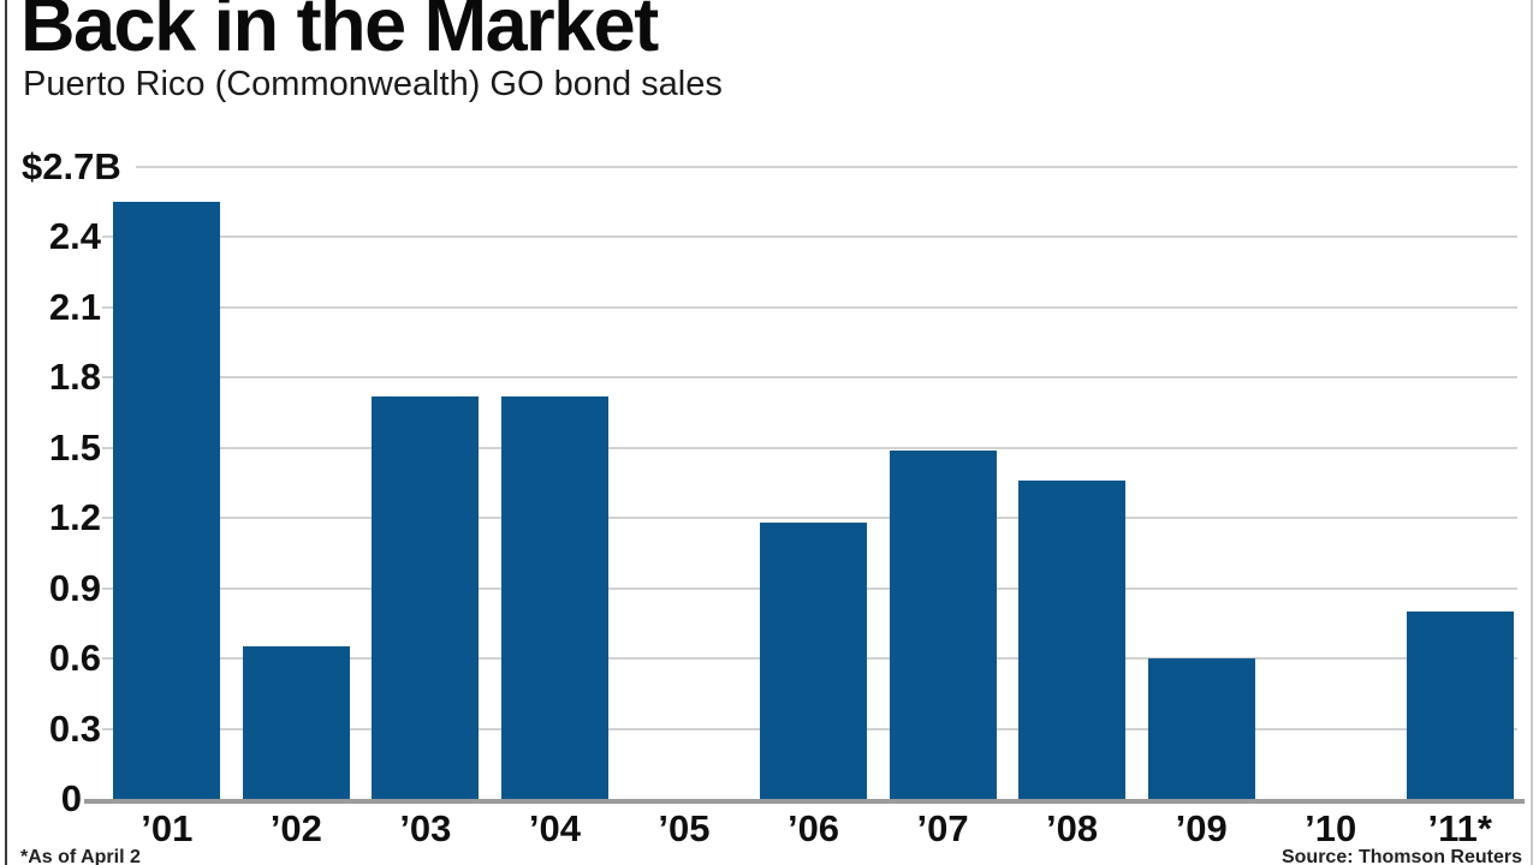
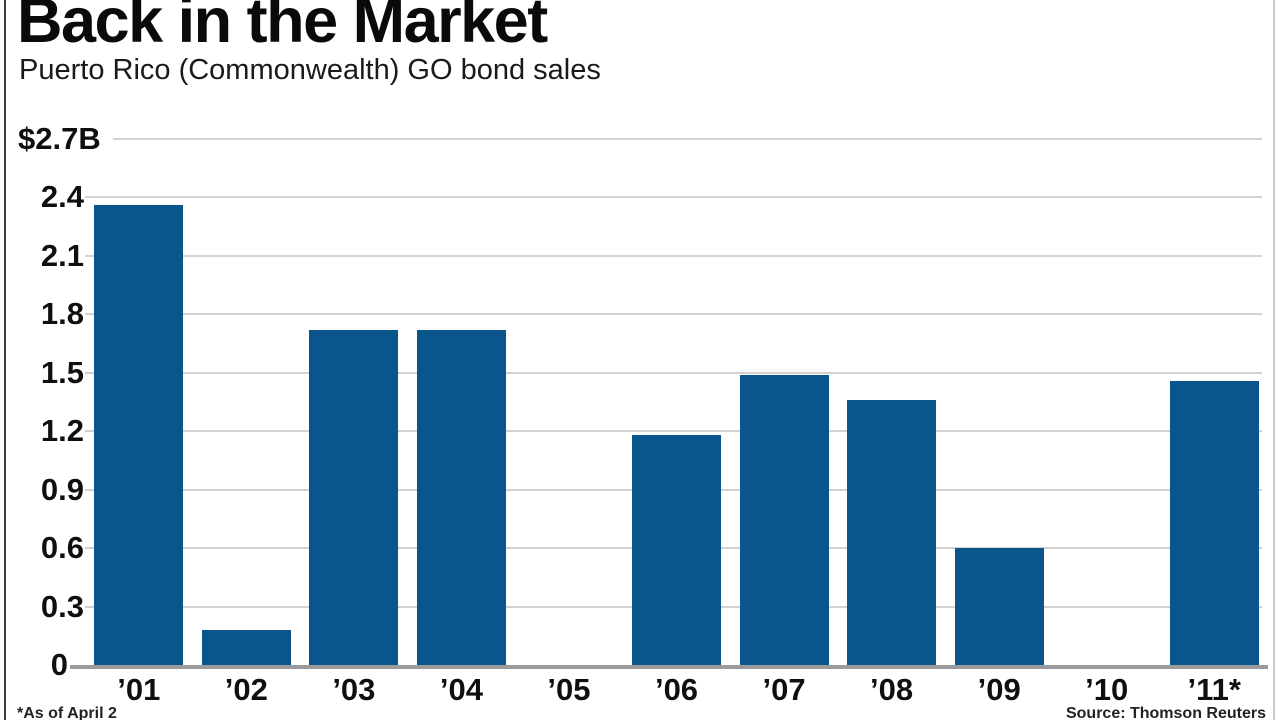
’01: 2.55 -> 2.36
’02: 0.65 -> 0.18
’11*: 0.80 -> 1.46
